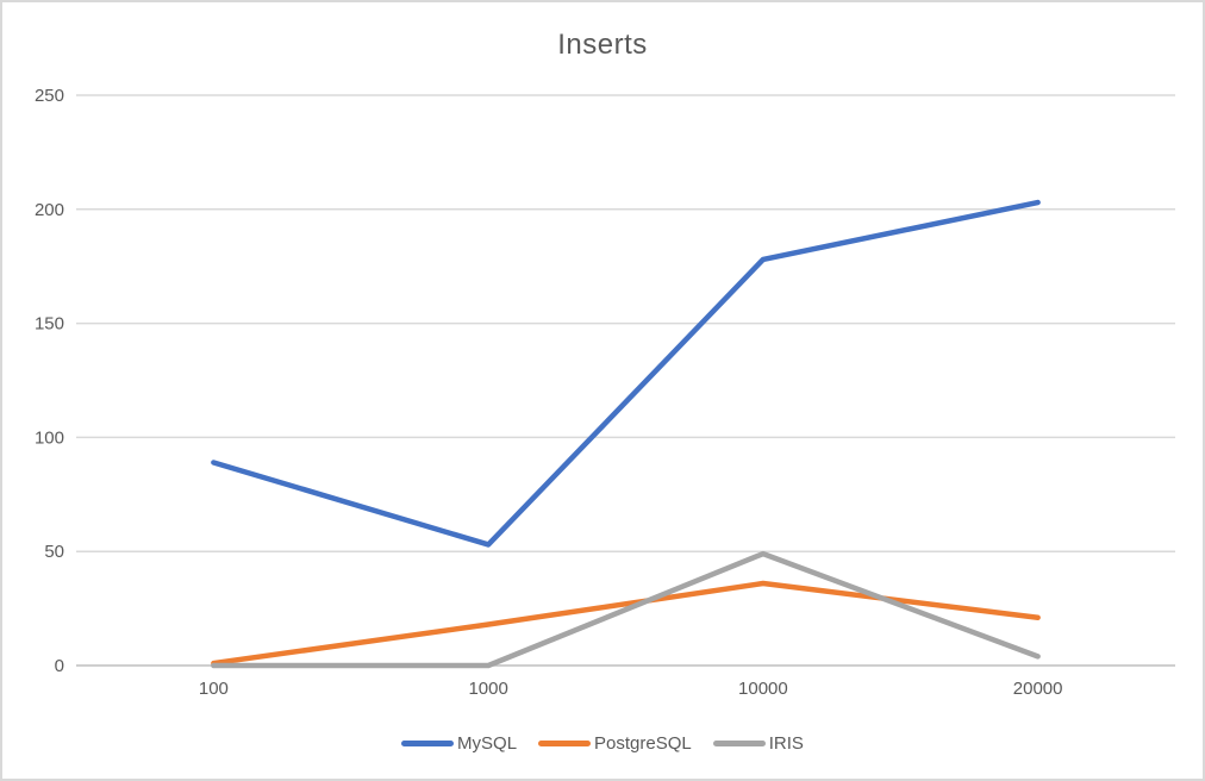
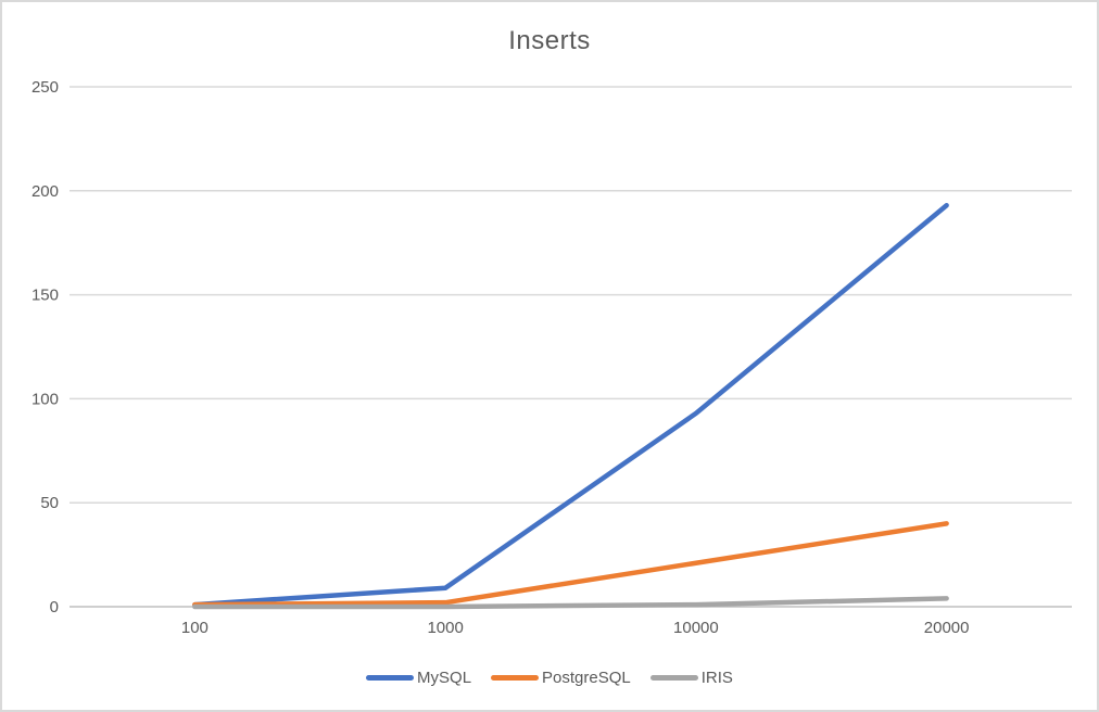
MySQL/100: 89 -> 1
MySQL/1000: 53 -> 9
PostgreSQL/1000: 18 -> 2
MySQL/10000: 178 -> 93
PostgreSQL/10000: 36 -> 21
IRIS/10000: 49 -> 1
MySQL/20000: 203 -> 193
PostgreSQL/20000: 21 -> 40
